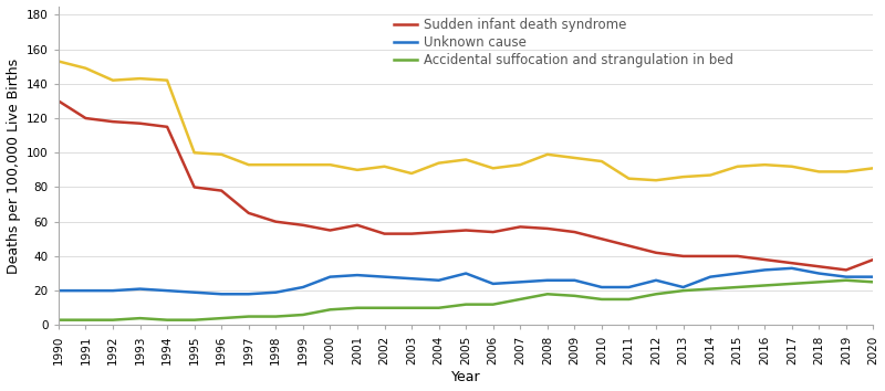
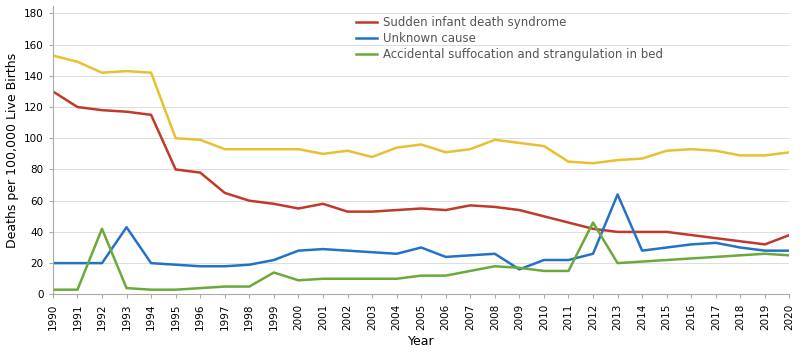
Accidental suffocation and strangulation in bed/1992: 3 -> 42
Unknown cause/1993: 21 -> 43
Accidental suffocation and strangulation in bed/1999: 6 -> 14
Unknown cause/2009: 26 -> 16
Accidental suffocation and strangulation in bed/2012: 18 -> 46
Unknown cause/2013: 22 -> 64
